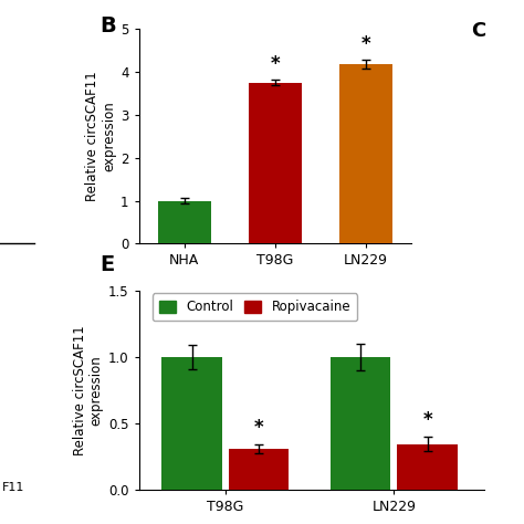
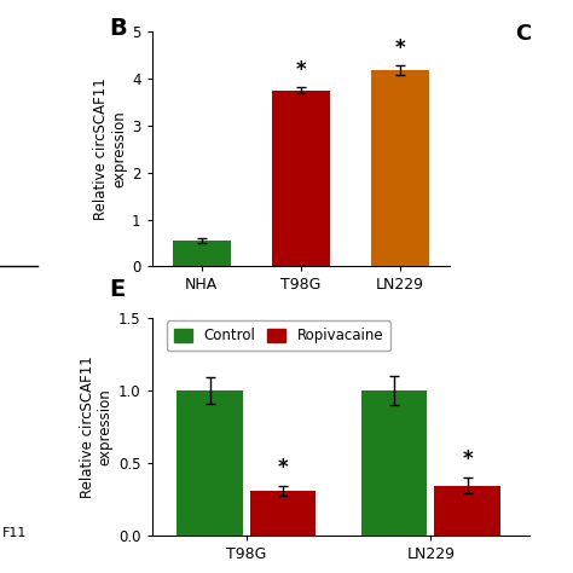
NHA: 1.00 -> 0.55
